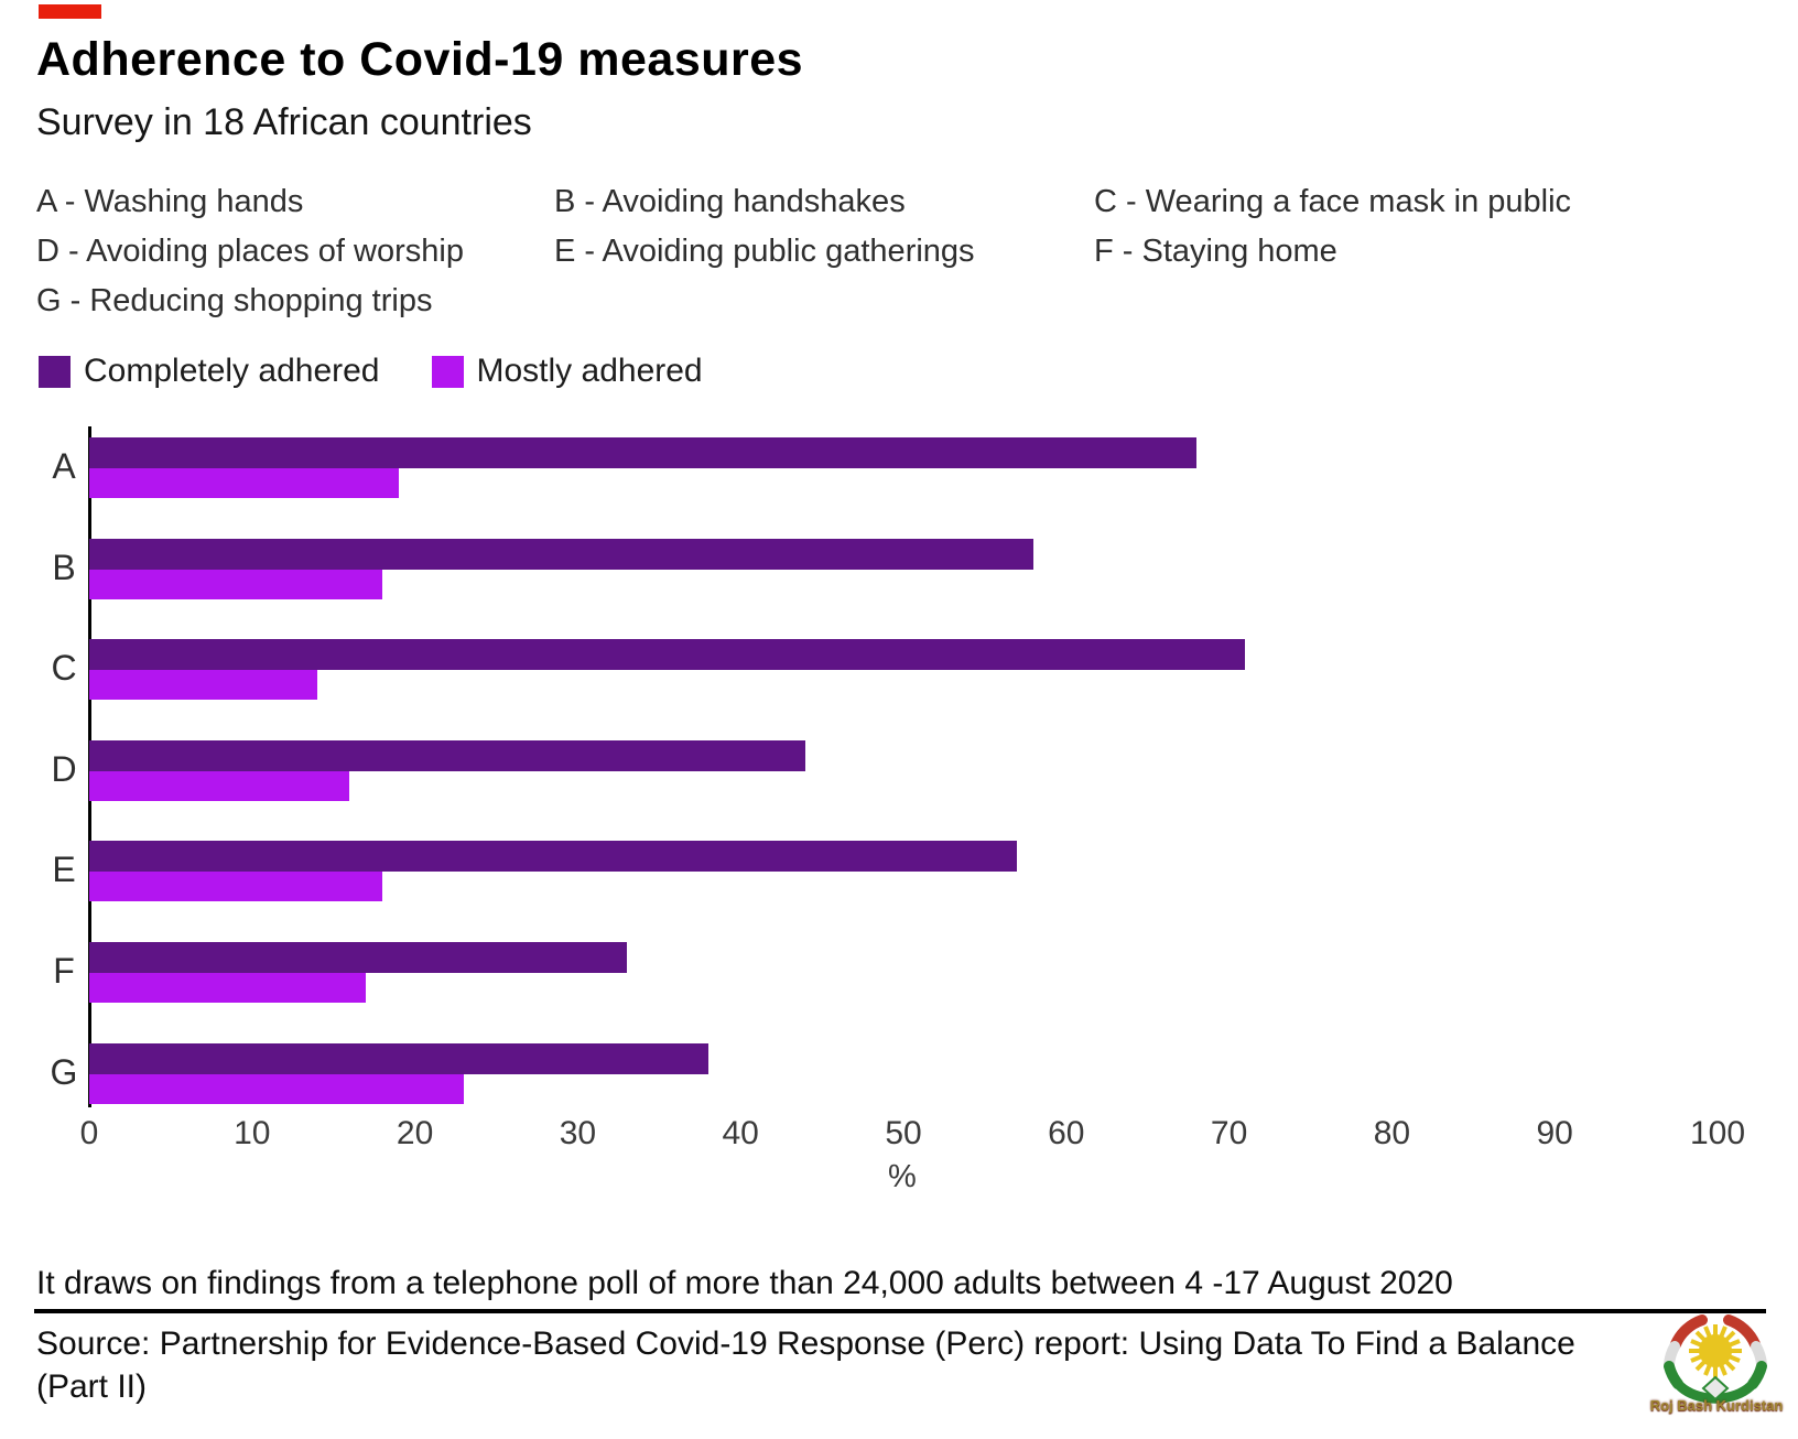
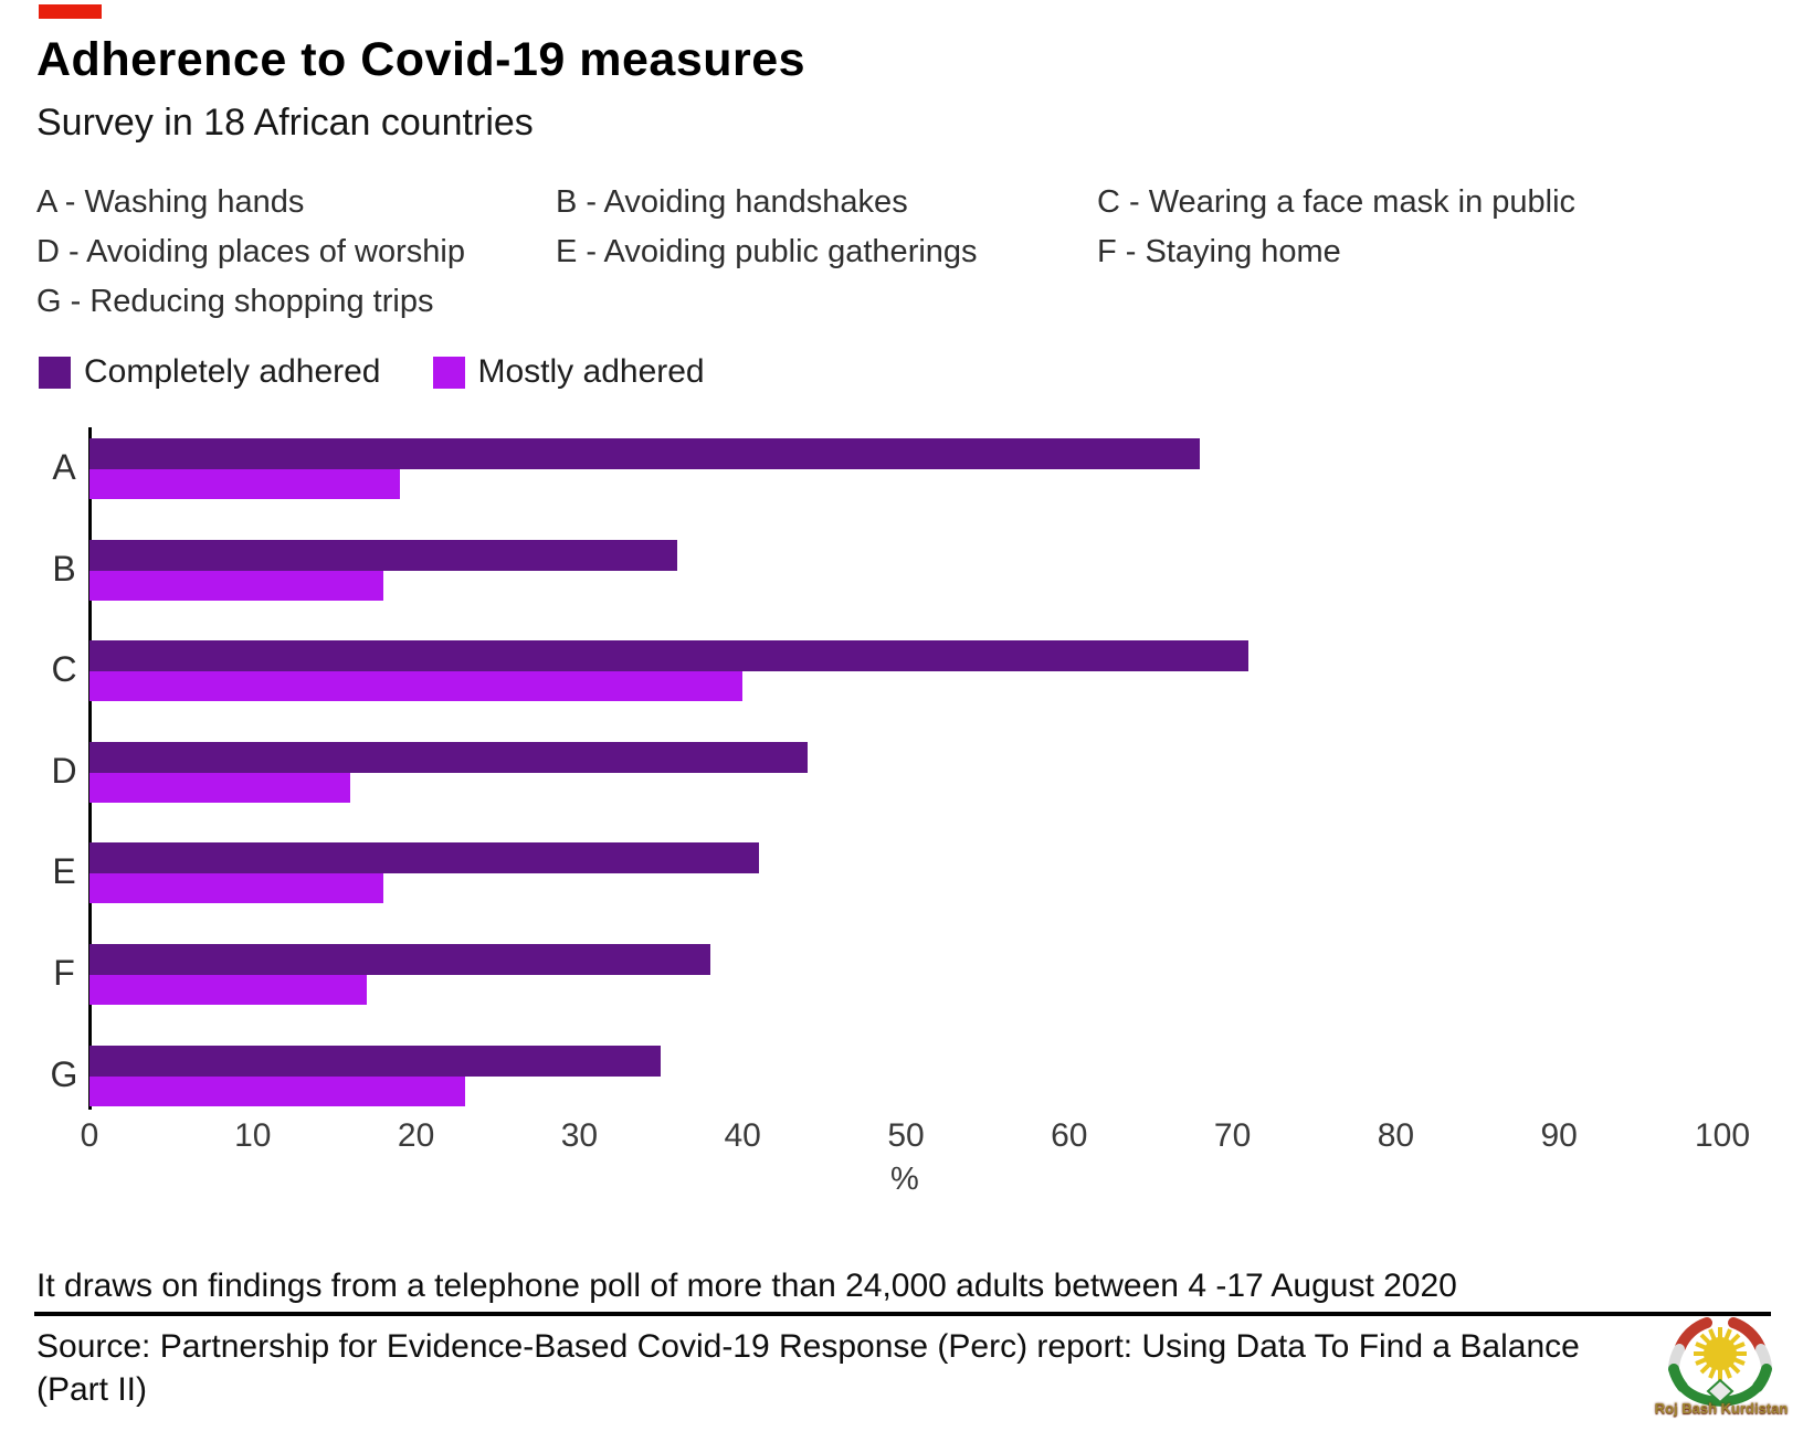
Completely adhered/B: 58 -> 36
Mostly adhered/C: 14 -> 40
Completely adhered/E: 57 -> 41
Completely adhered/F: 33 -> 38
Completely adhered/G: 38 -> 35
